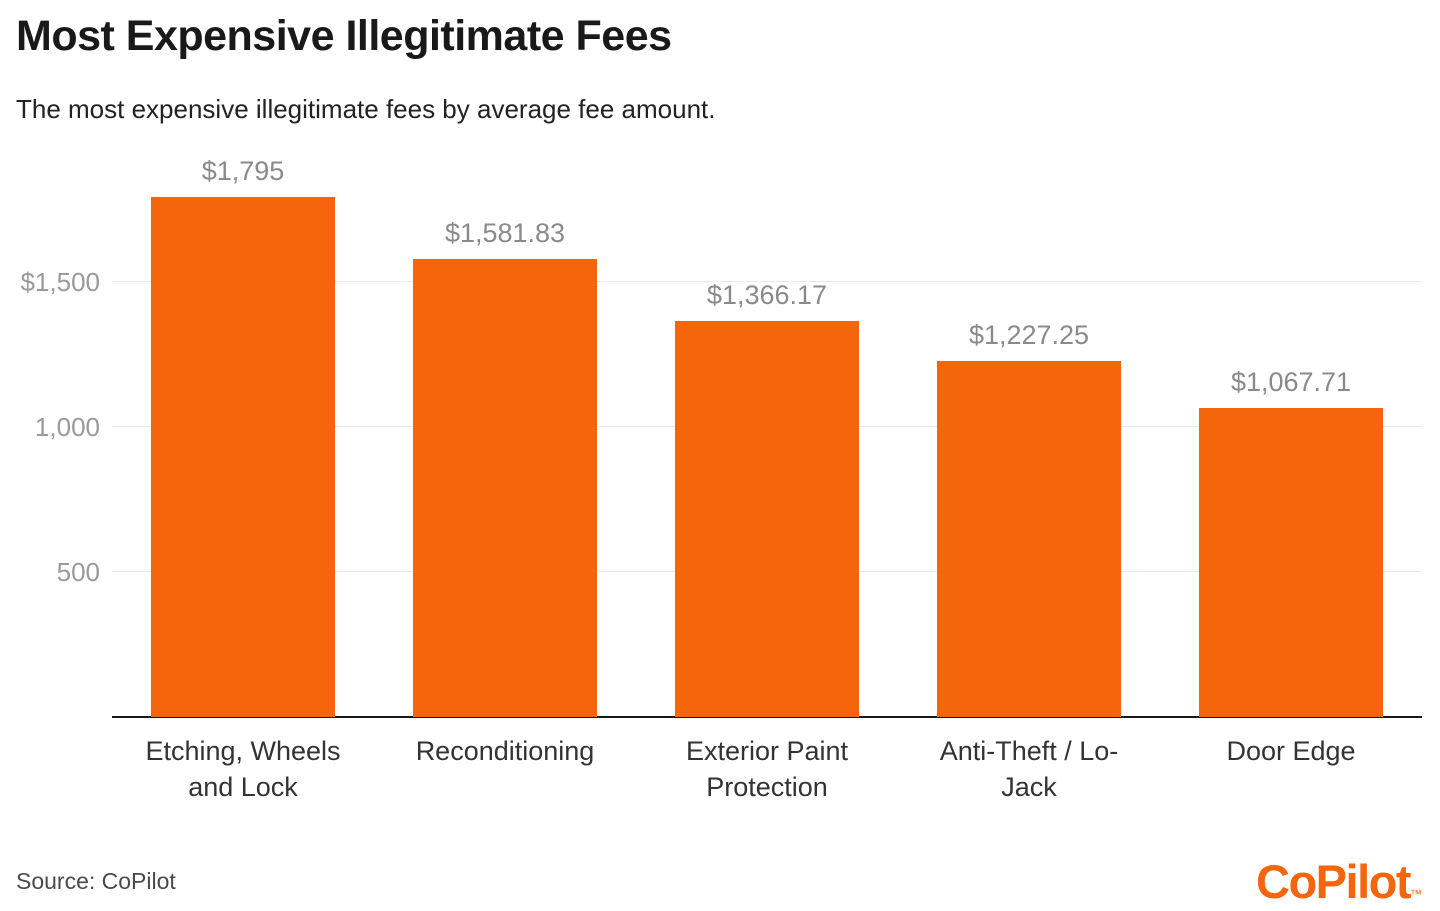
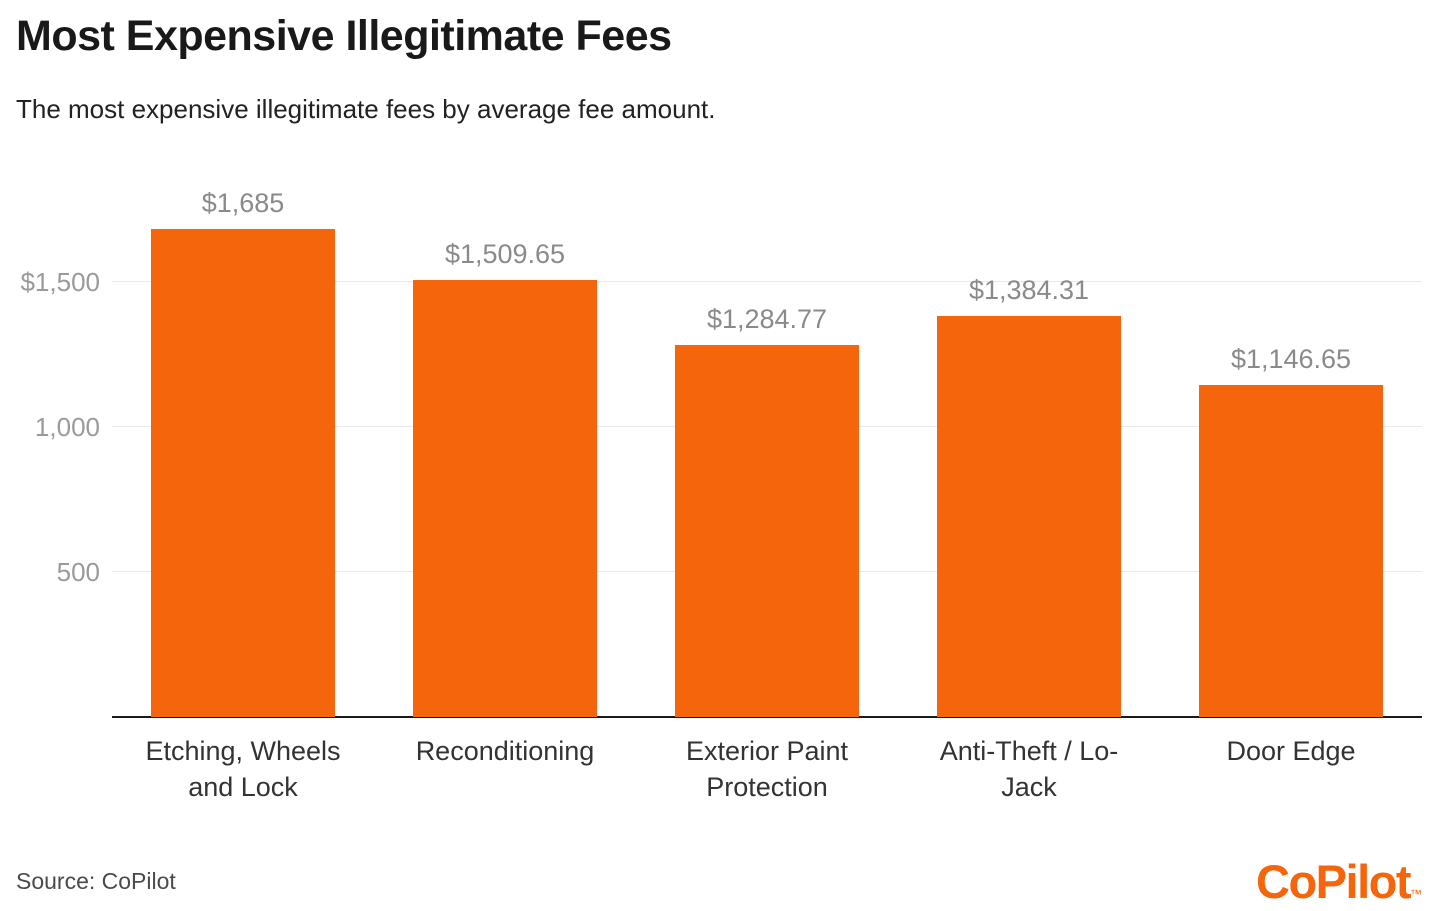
Etching, Wheels and Lock: $1,795 -> $1,685
Reconditioning: $1,581.83 -> $1,509.65
Exterior Paint Protection: $1,366.17 -> $1,284.77
Anti-Theft / Lo-Jack: $1,227.25 -> $1,384.31
Door Edge: $1,067.71 -> $1,146.65
